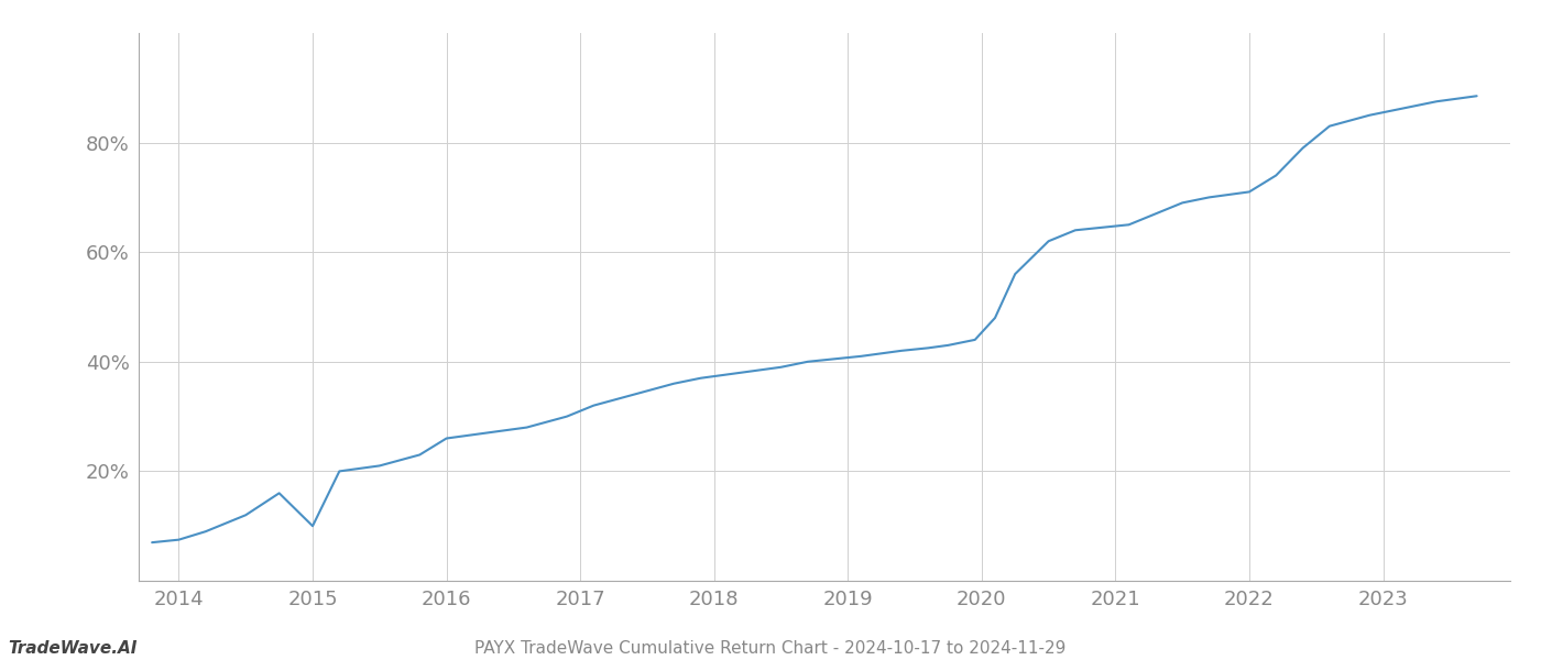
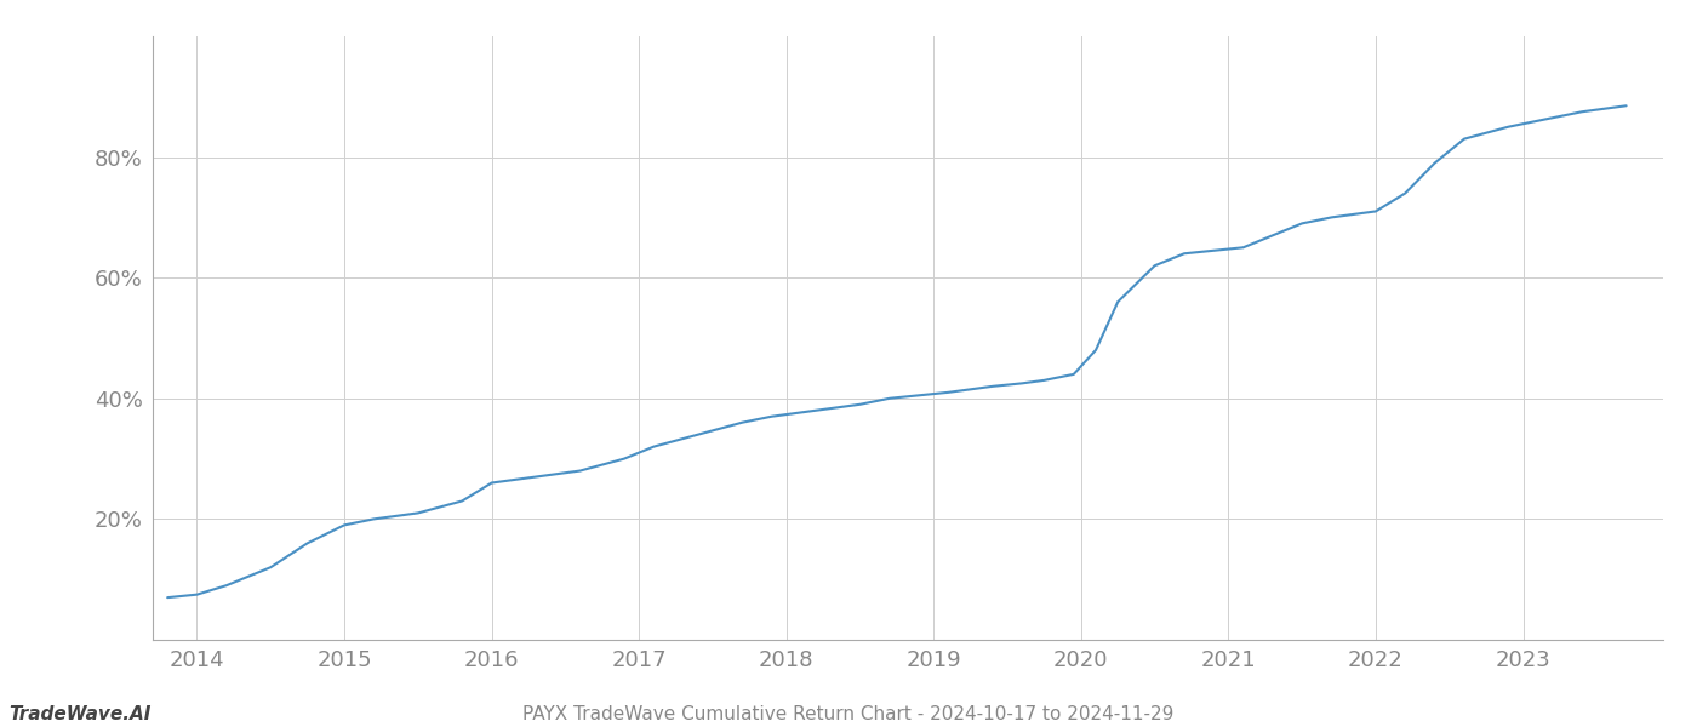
2015: 10.0% -> 19.0%
